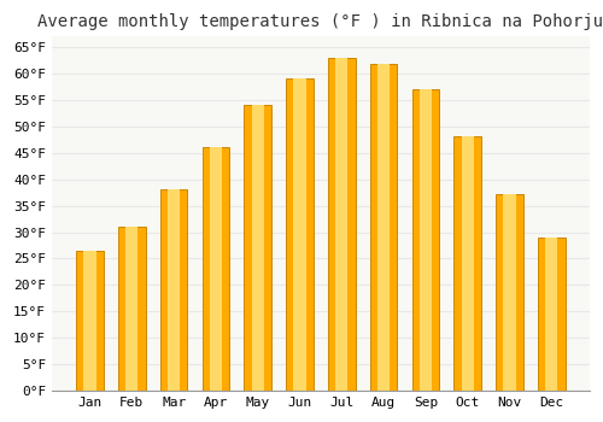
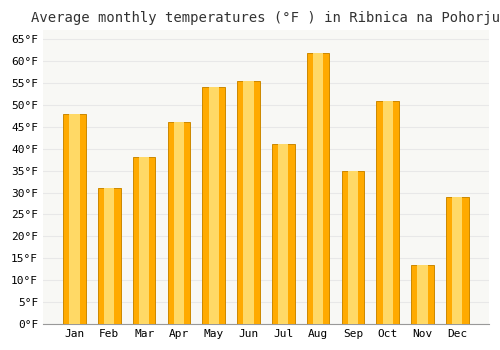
Jan: 26.4°F -> 48.0°F
Jun: 59.2°F -> 55.5°F
Jul: 63.0°F -> 41.0°F
Sep: 57.0°F -> 35.0°F
Oct: 48.2°F -> 51.0°F
Nov: 37.2°F -> 13.5°F
